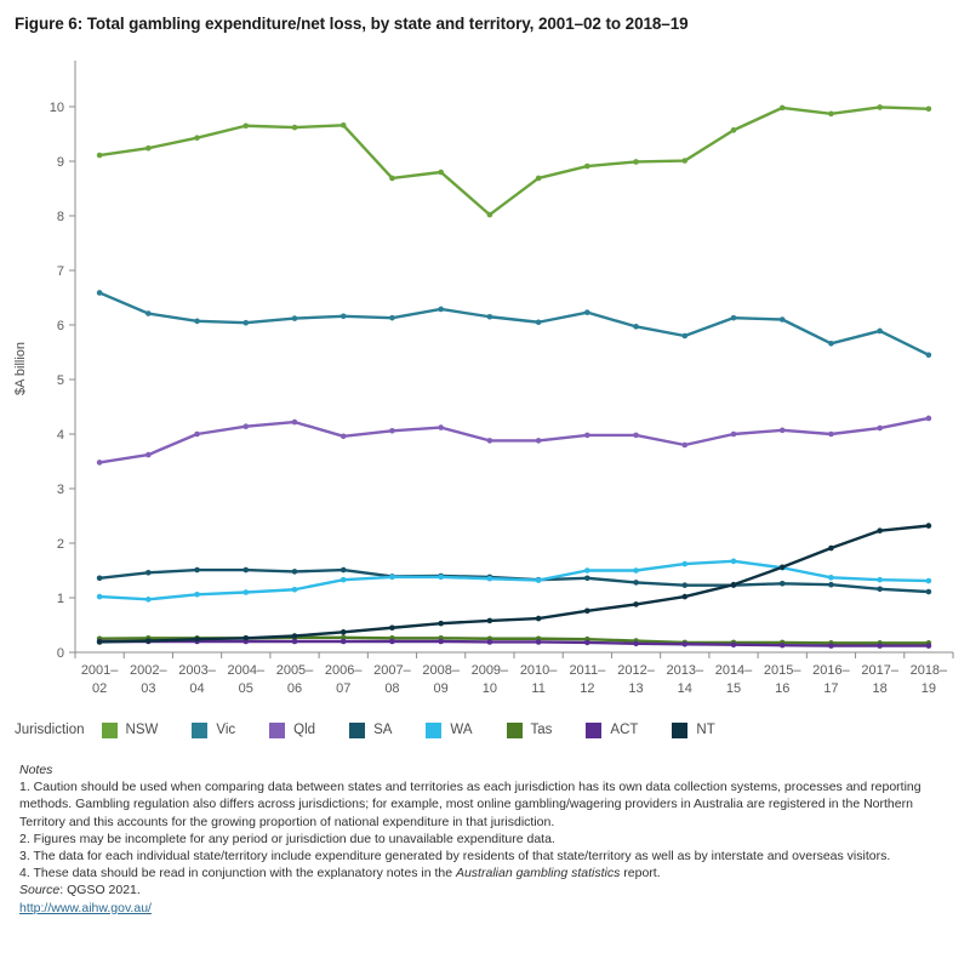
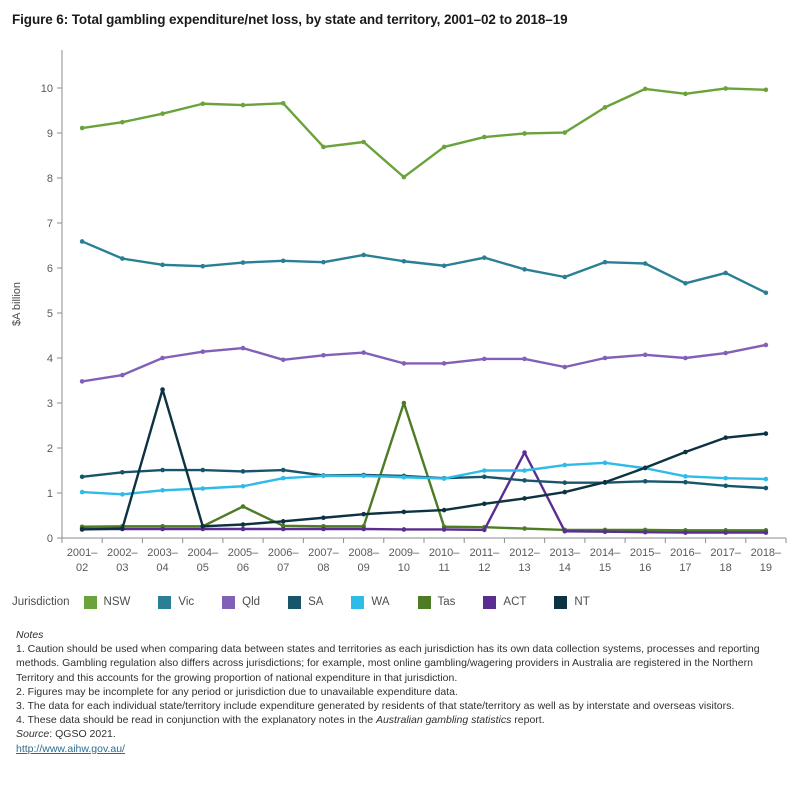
NT/2003–04: 0.2 -> 3.3
Tas/2005–06: 0.3 -> 0.7
Tas/2009–10: 0.2 -> 3.0
ACT/2012–13: 0.2 -> 1.9
